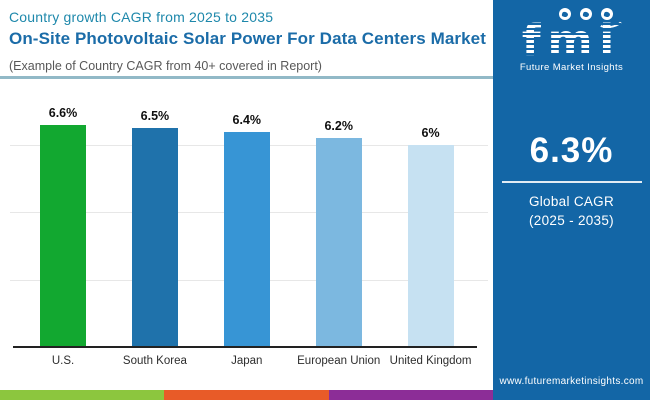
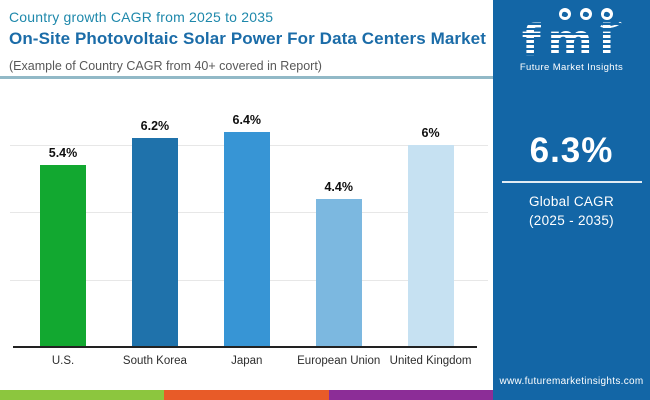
U.S.: 6.6% -> 5.4%
South Korea: 6.5% -> 6.2%
European Union: 6.2% -> 4.4%
